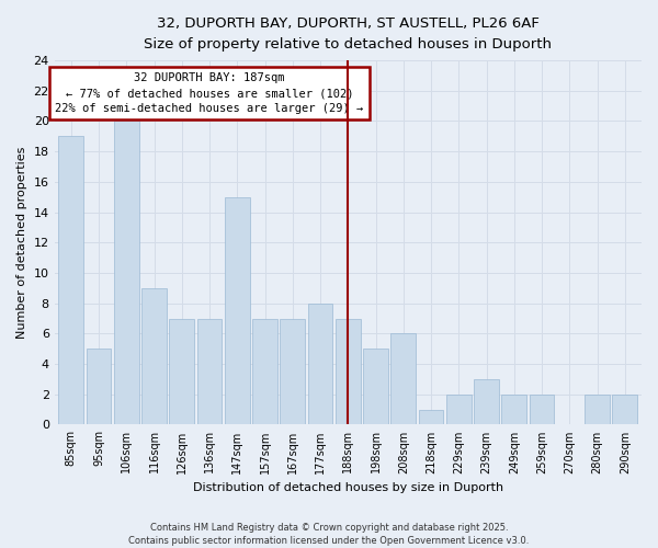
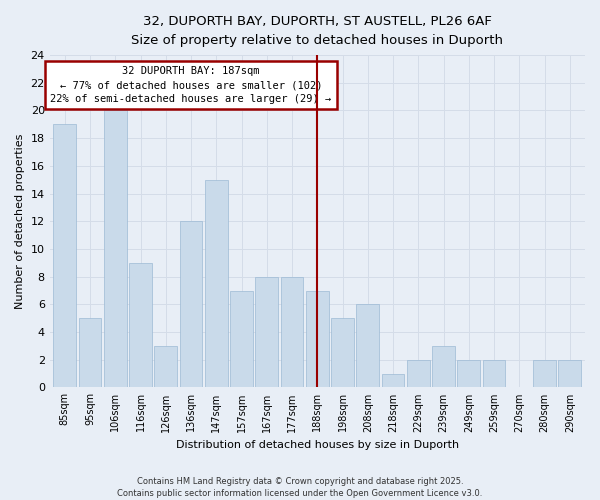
126sqm: 7 -> 3
136sqm: 7 -> 12
167sqm: 7 -> 8
